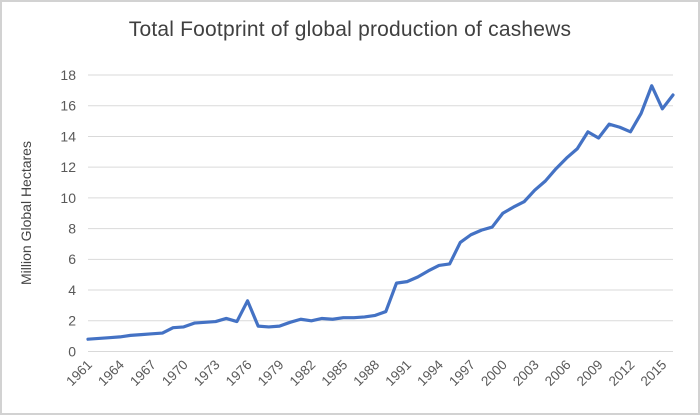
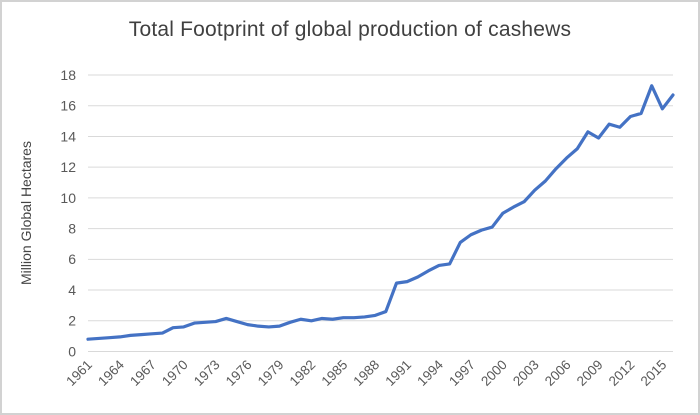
1976: 3.3 -> 1.8
2012: 14.3 -> 15.3
